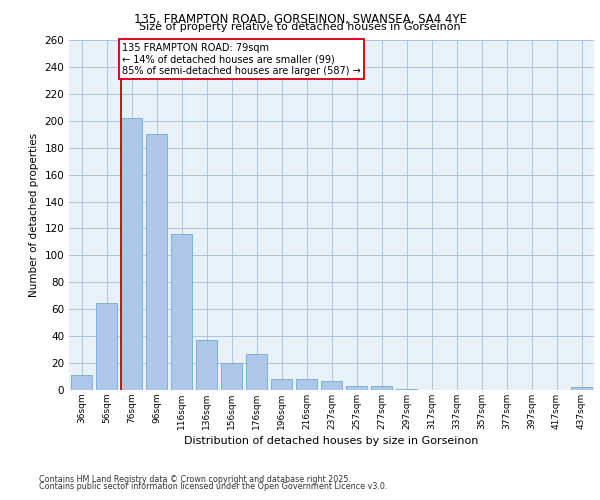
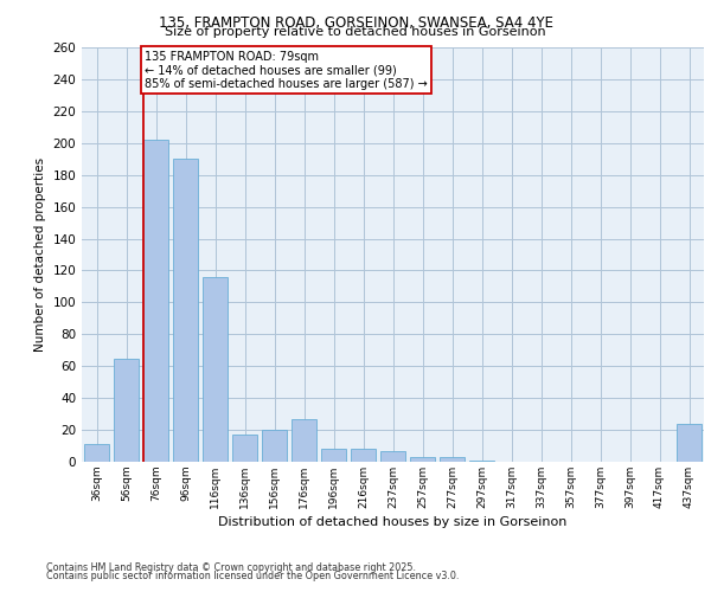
136sqm: 37 -> 17
437sqm: 2 -> 24
